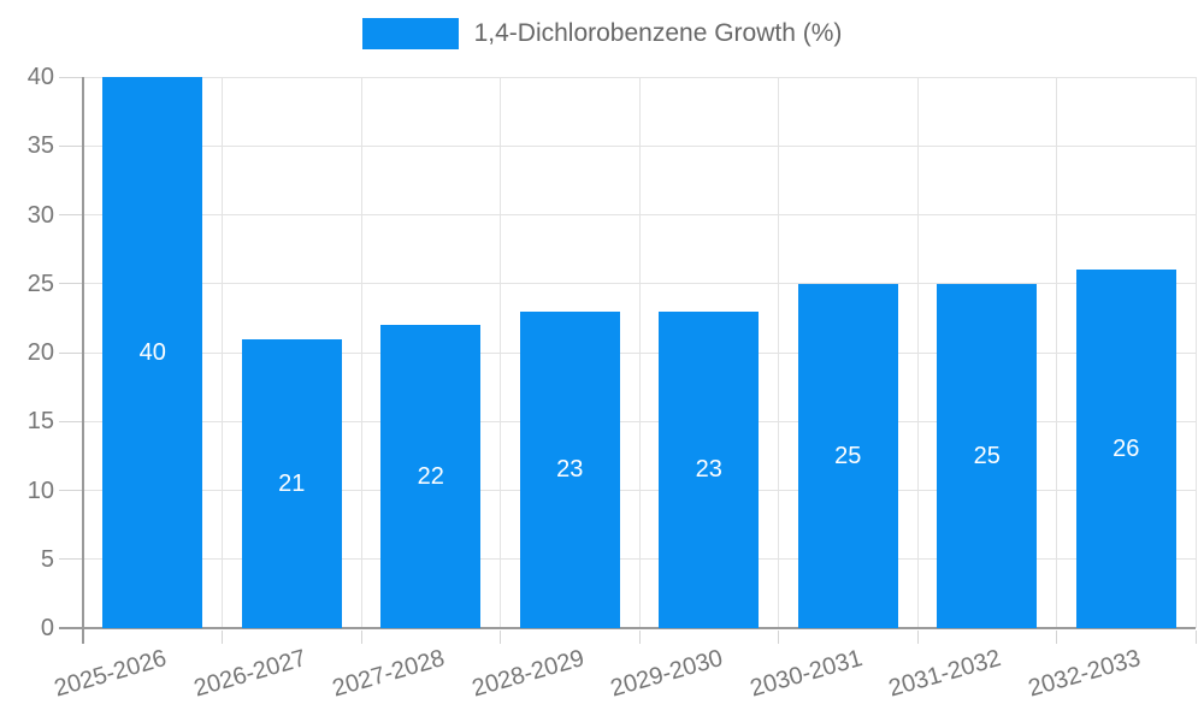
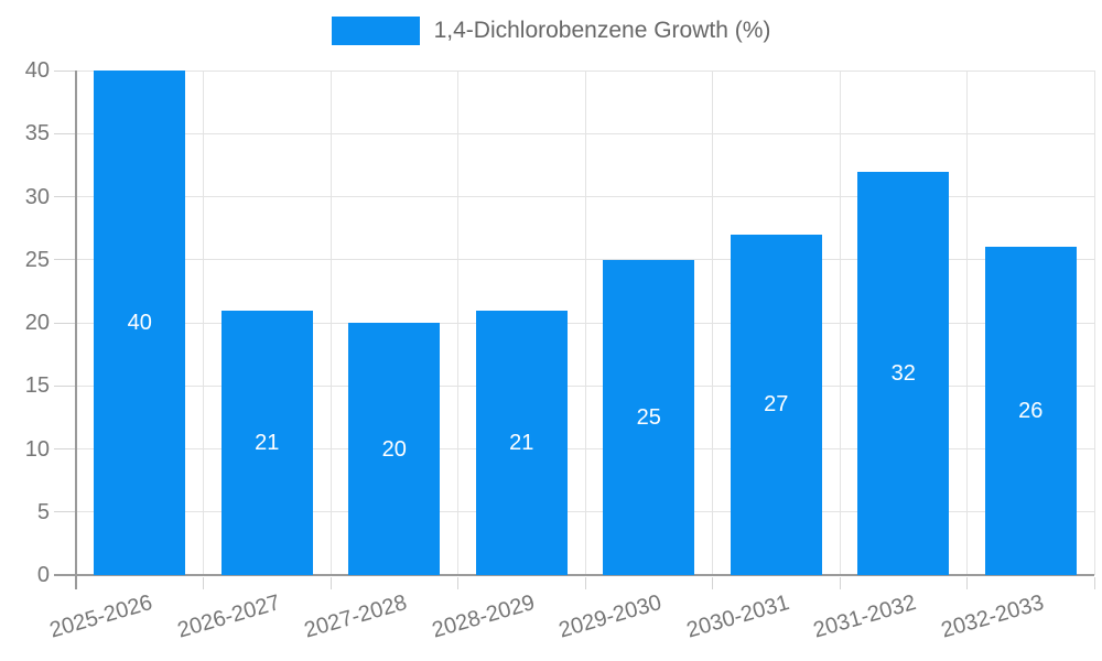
2027-2028: 22 -> 20
2028-2029: 23 -> 21
2029-2030: 23 -> 25
2030-2031: 25 -> 27
2031-2032: 25 -> 32
